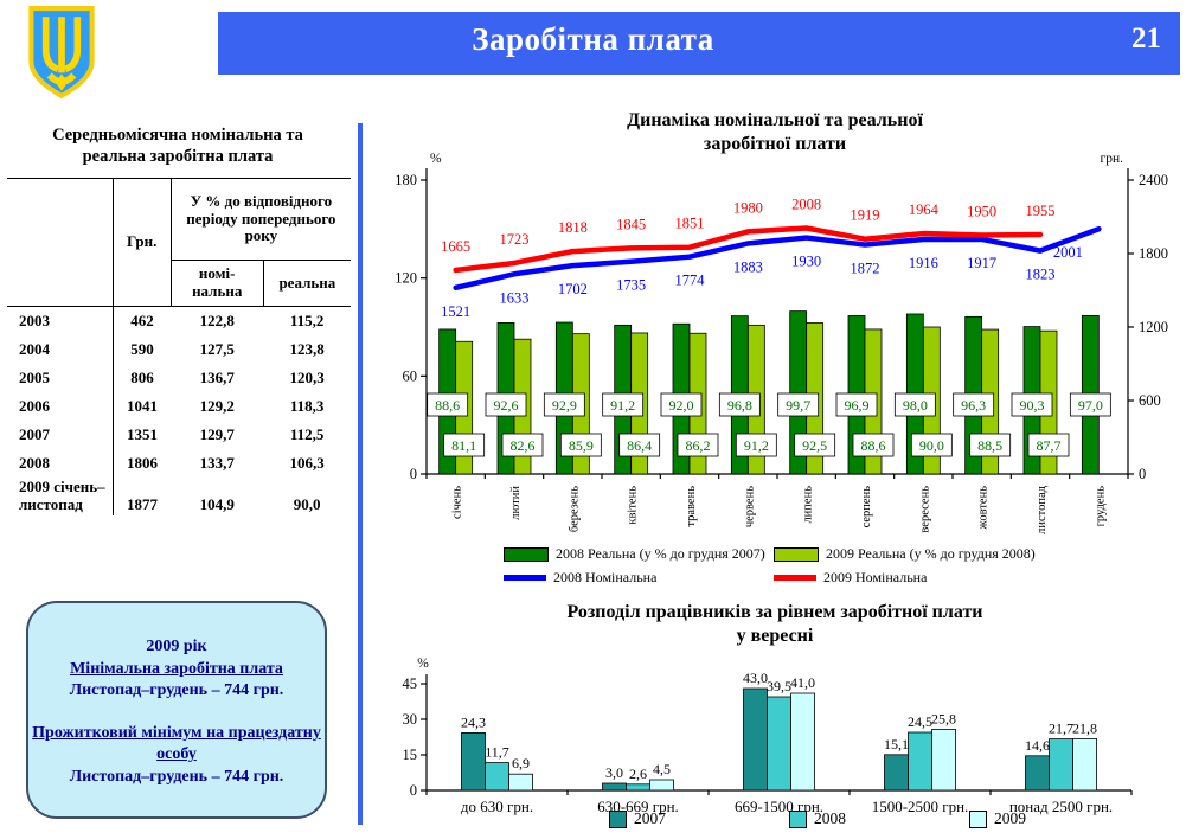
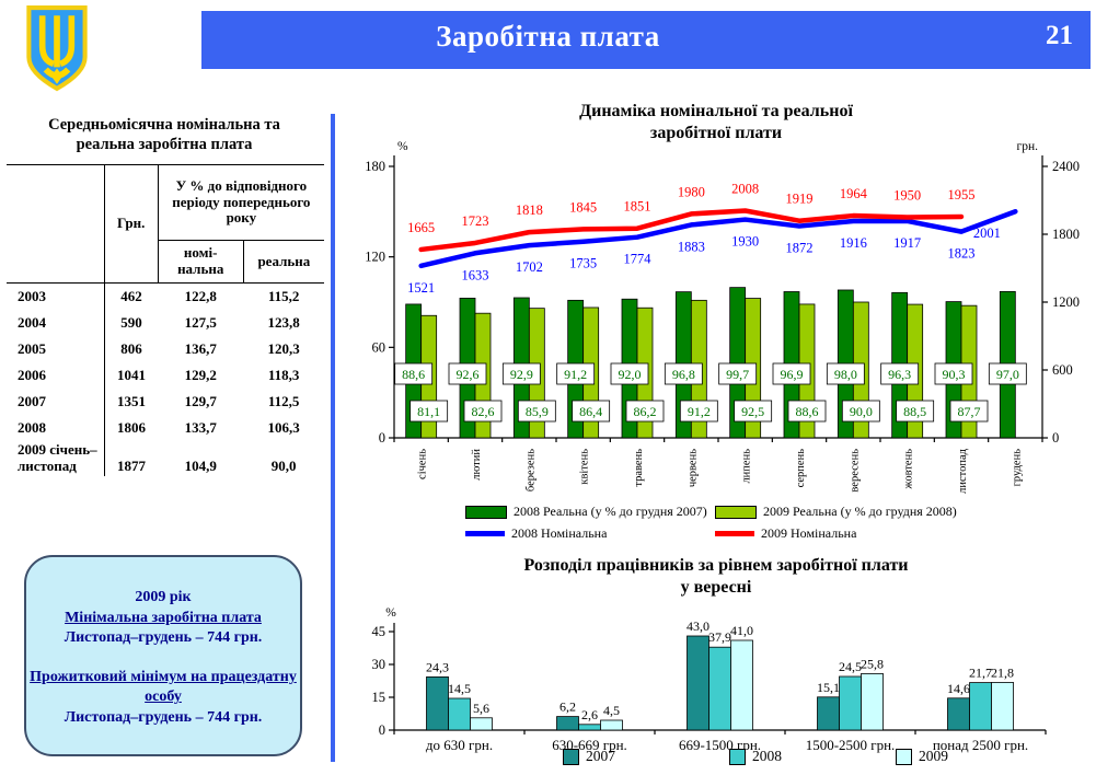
Розподіл працівників за рівнем заробітної плати у вересні/2008/до 630 грн.: 11,7 -> 14,5
Розподіл працівників за рівнем заробітної плати у вересні/2009/до 630 грн.: 6,9 -> 5,6
Розподіл працівників за рівнем заробітної плати у вересні/2007/630-669 грн.: 3,0 -> 6,2
Розподіл працівників за рівнем заробітної плати у вересні/2008/669-1500 грн.: 39,5 -> 37,9
